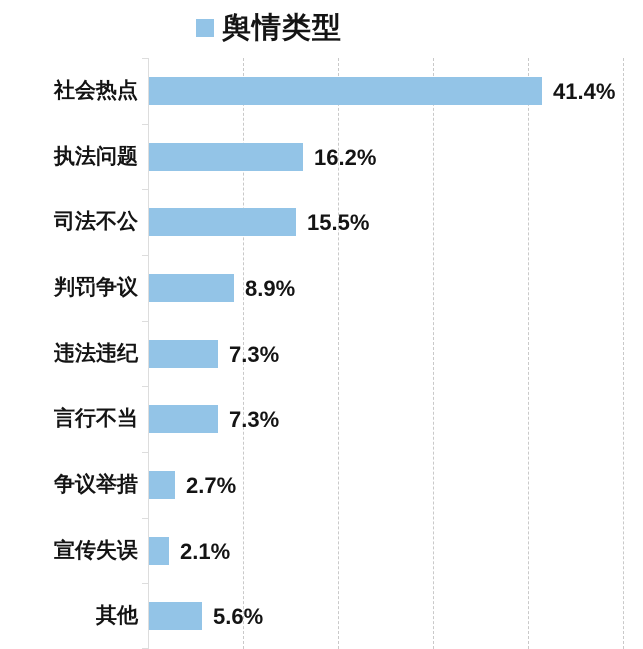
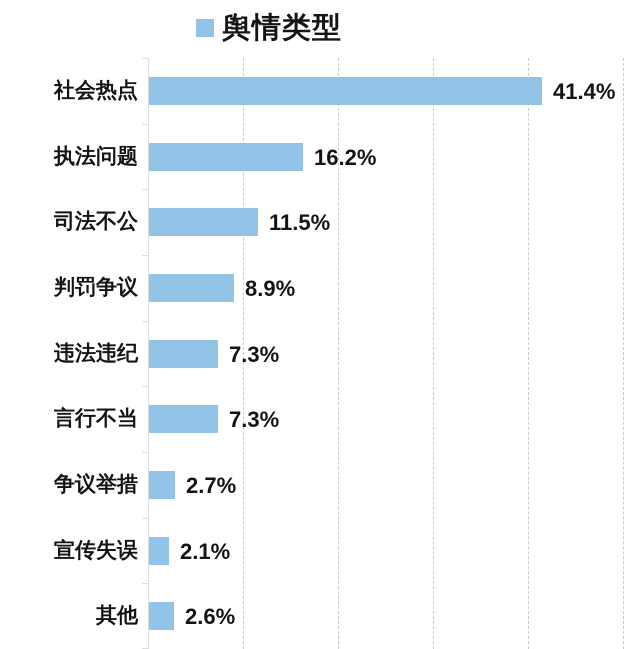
司法不公: 15.5% -> 11.5%
其他: 5.6% -> 2.6%
